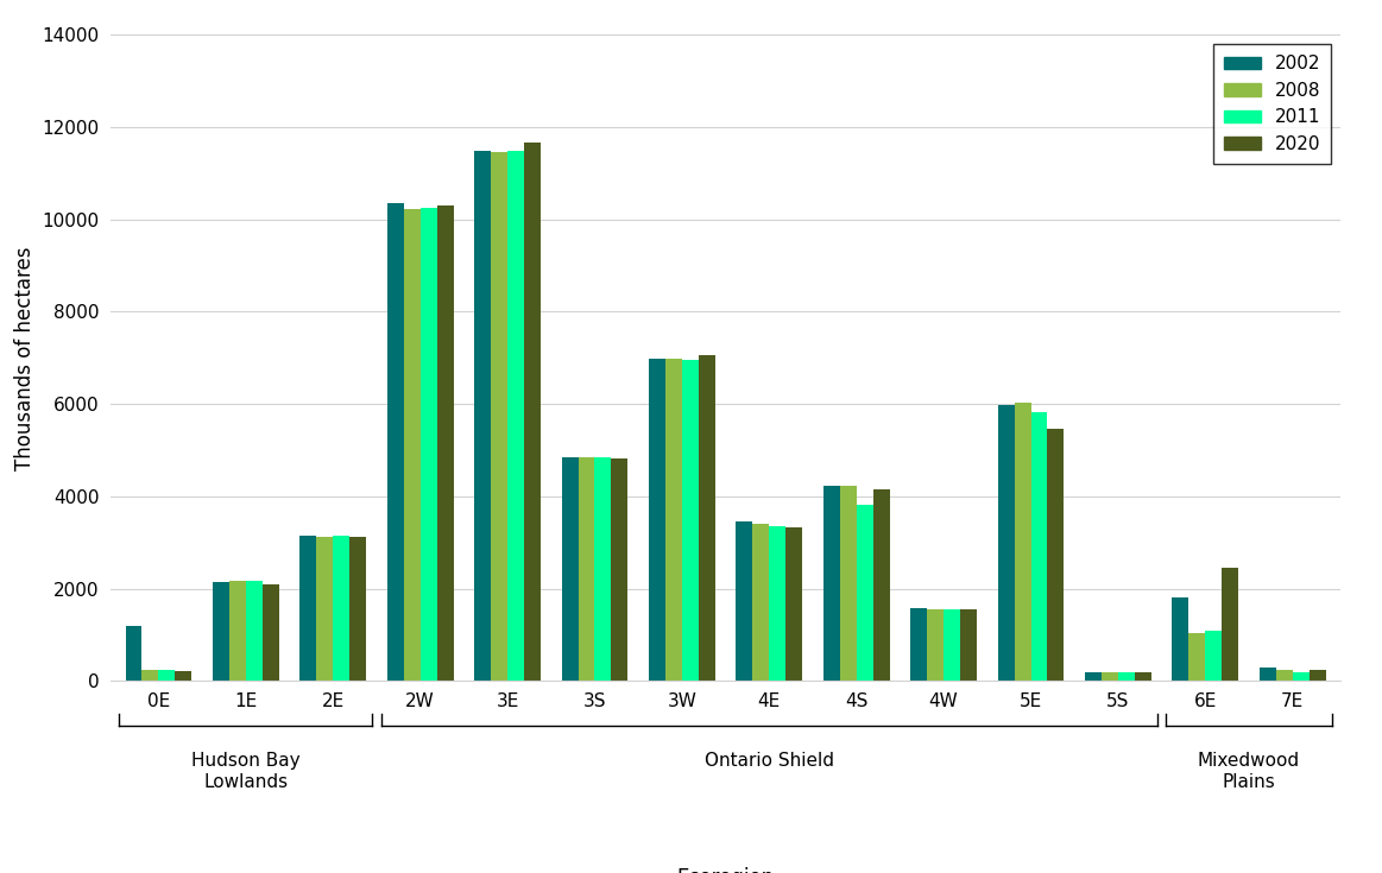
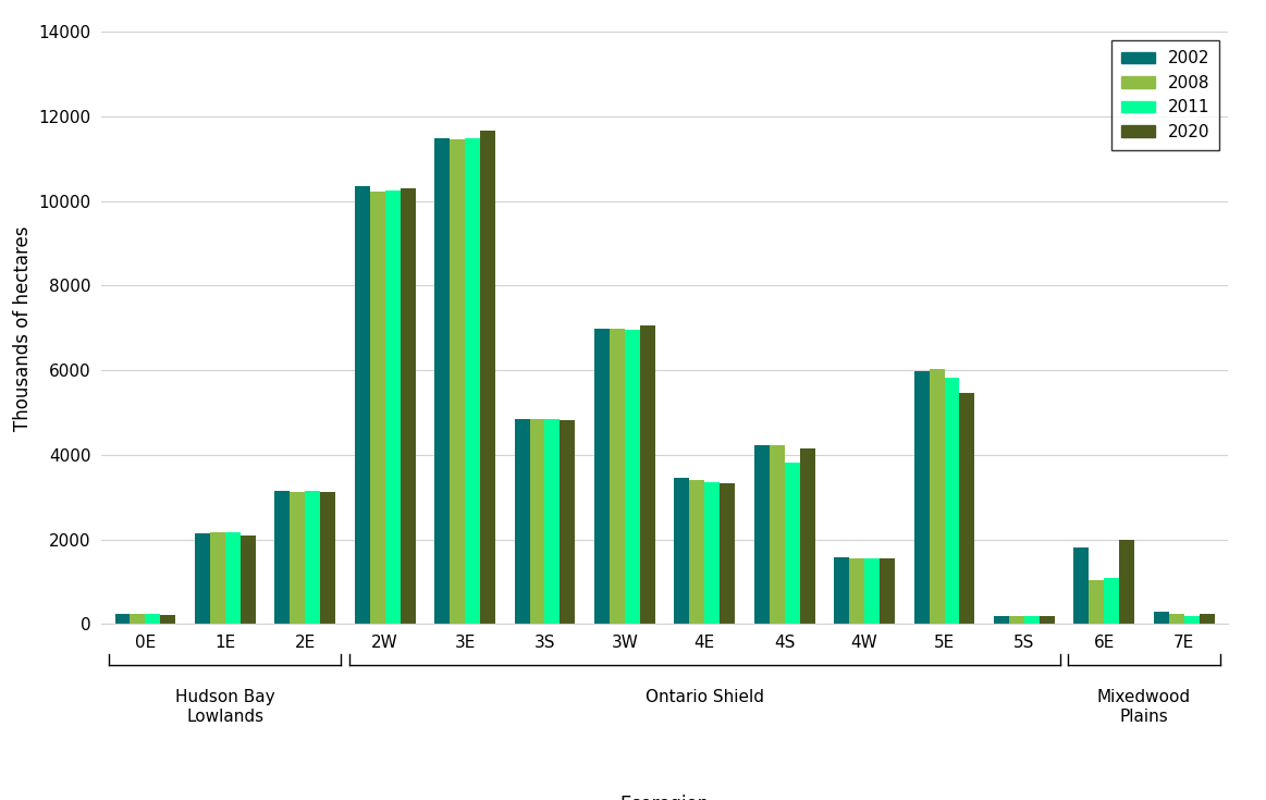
2002/0E: 1200 -> 250
2020/6E: 2450 -> 1980
